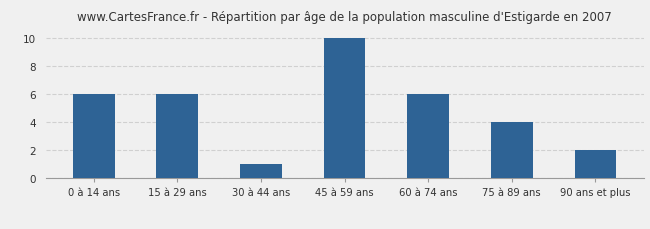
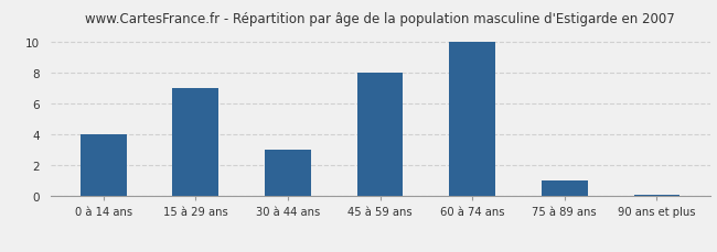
0 à 14 ans: 6.0 -> 4.0
15 à 29 ans: 6.0 -> 7.0
30 à 44 ans: 1.0 -> 3.0
45 à 59 ans: 10.0 -> 8.0
60 à 74 ans: 6.0 -> 10.0
75 à 89 ans: 4.0 -> 1.0
90 ans et plus: 2.0 -> 0.1
